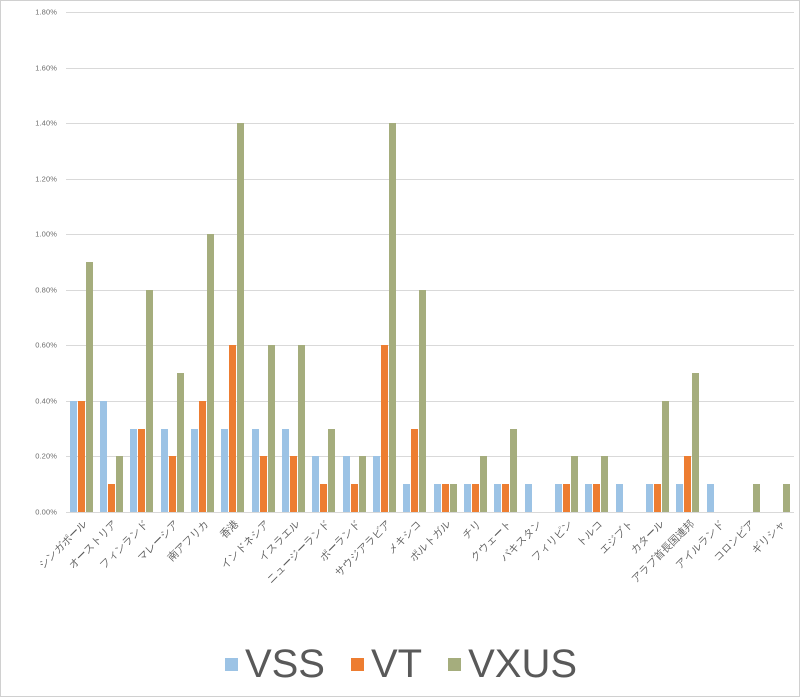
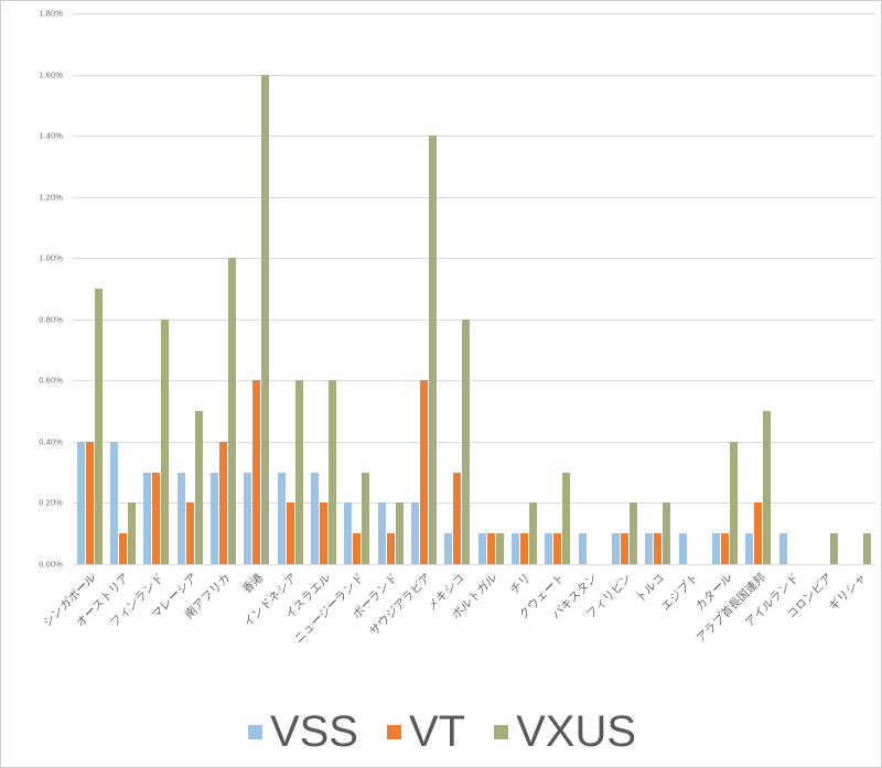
VXUS/香港: 1.4% -> 1.6%
